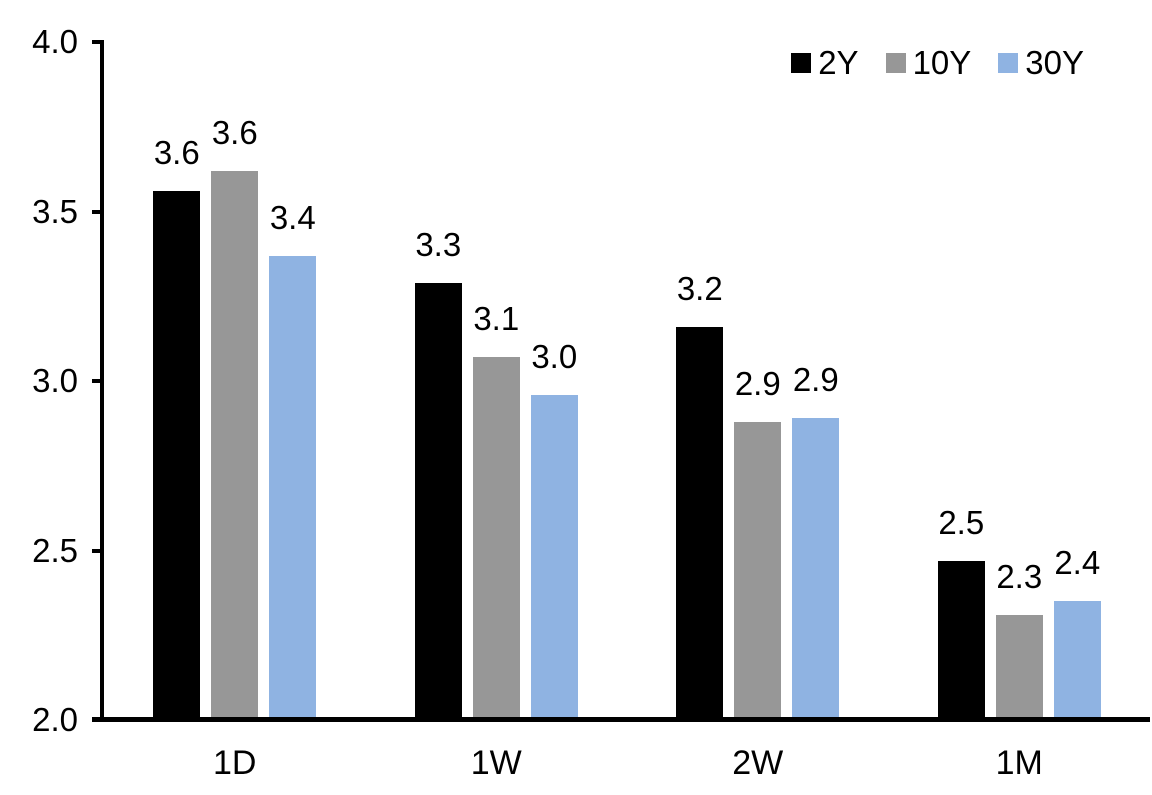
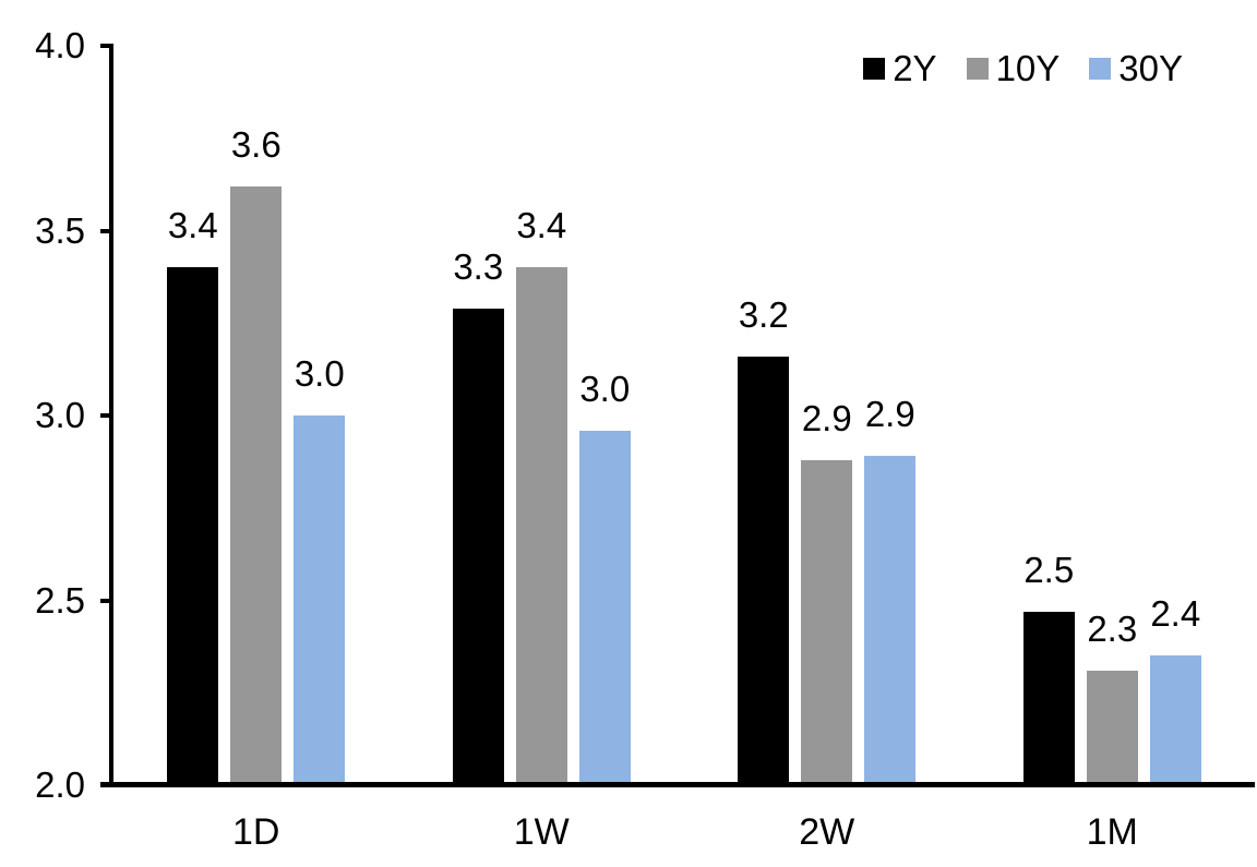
2Y/1D: 3.6 -> 3.4
30Y/1D: 3.4 -> 3.0
10Y/1W: 3.1 -> 3.4
